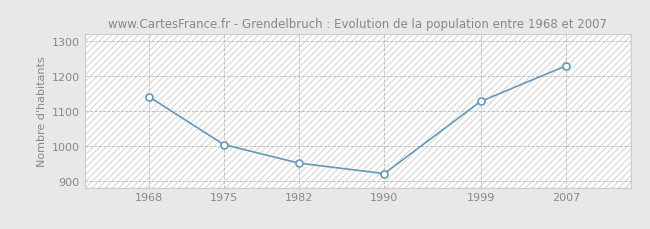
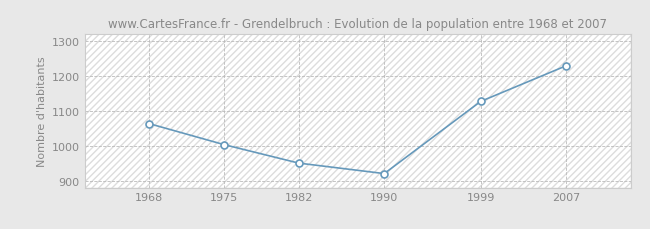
1968: 1140 -> 1063
